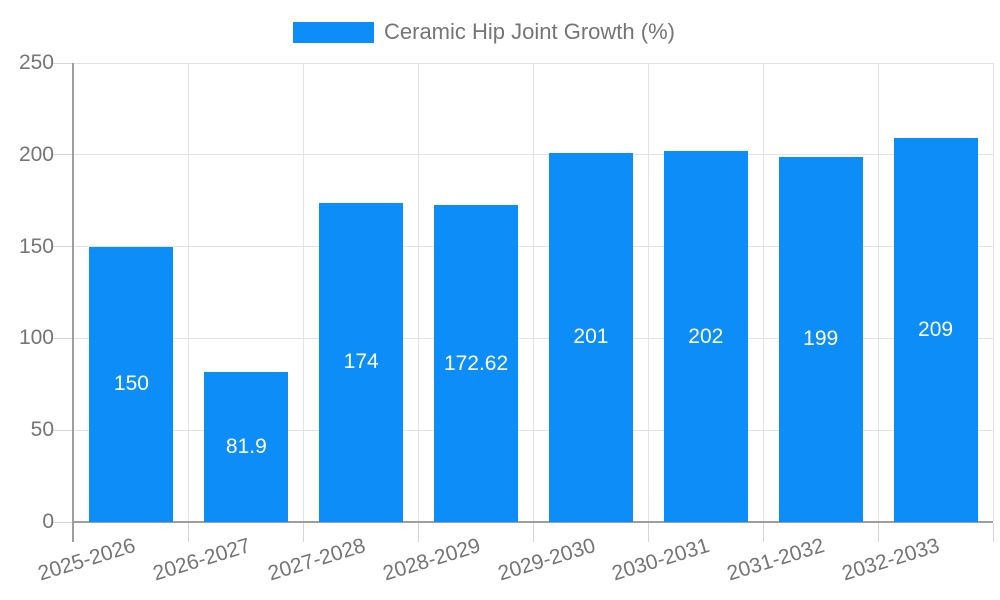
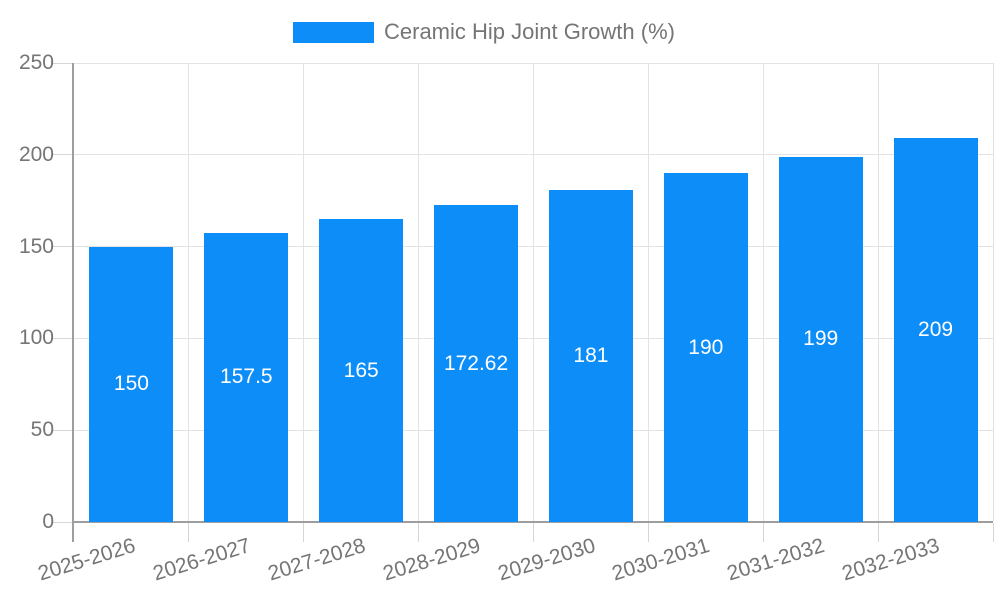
2026-2027: 81.9 -> 157.5
2027-2028: 174 -> 165
2029-2030: 201 -> 181
2030-2031: 202 -> 190
